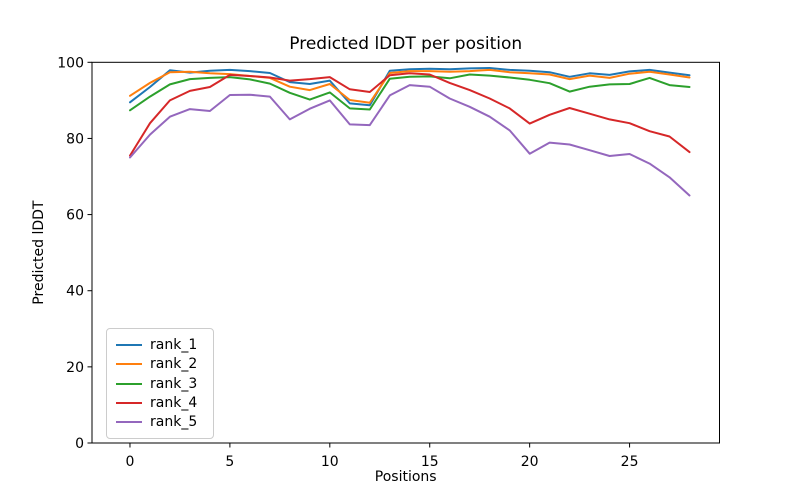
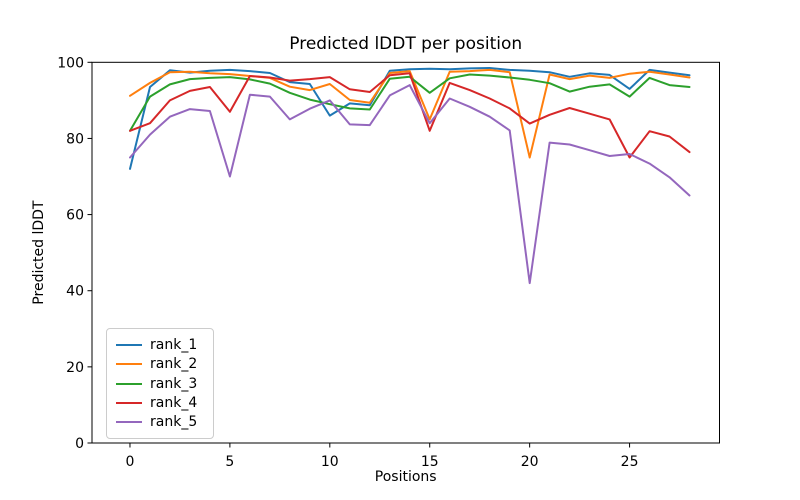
rank_1/0: 90 -> 72
rank_3/0: 87 -> 82
rank_4/0: 76 -> 82
rank_4/5: 97 -> 87
rank_5/5: 91 -> 70
rank_1/10: 95 -> 86
rank_3/10: 92 -> 89
rank_2/15: 98 -> 85
rank_3/15: 96 -> 92
rank_4/15: 97 -> 82
rank_5/15: 94 -> 84
rank_2/20: 97 -> 75
rank_5/20: 76 -> 42
rank_1/25: 98 -> 93
rank_3/25: 94 -> 91
rank_4/25: 84 -> 75
